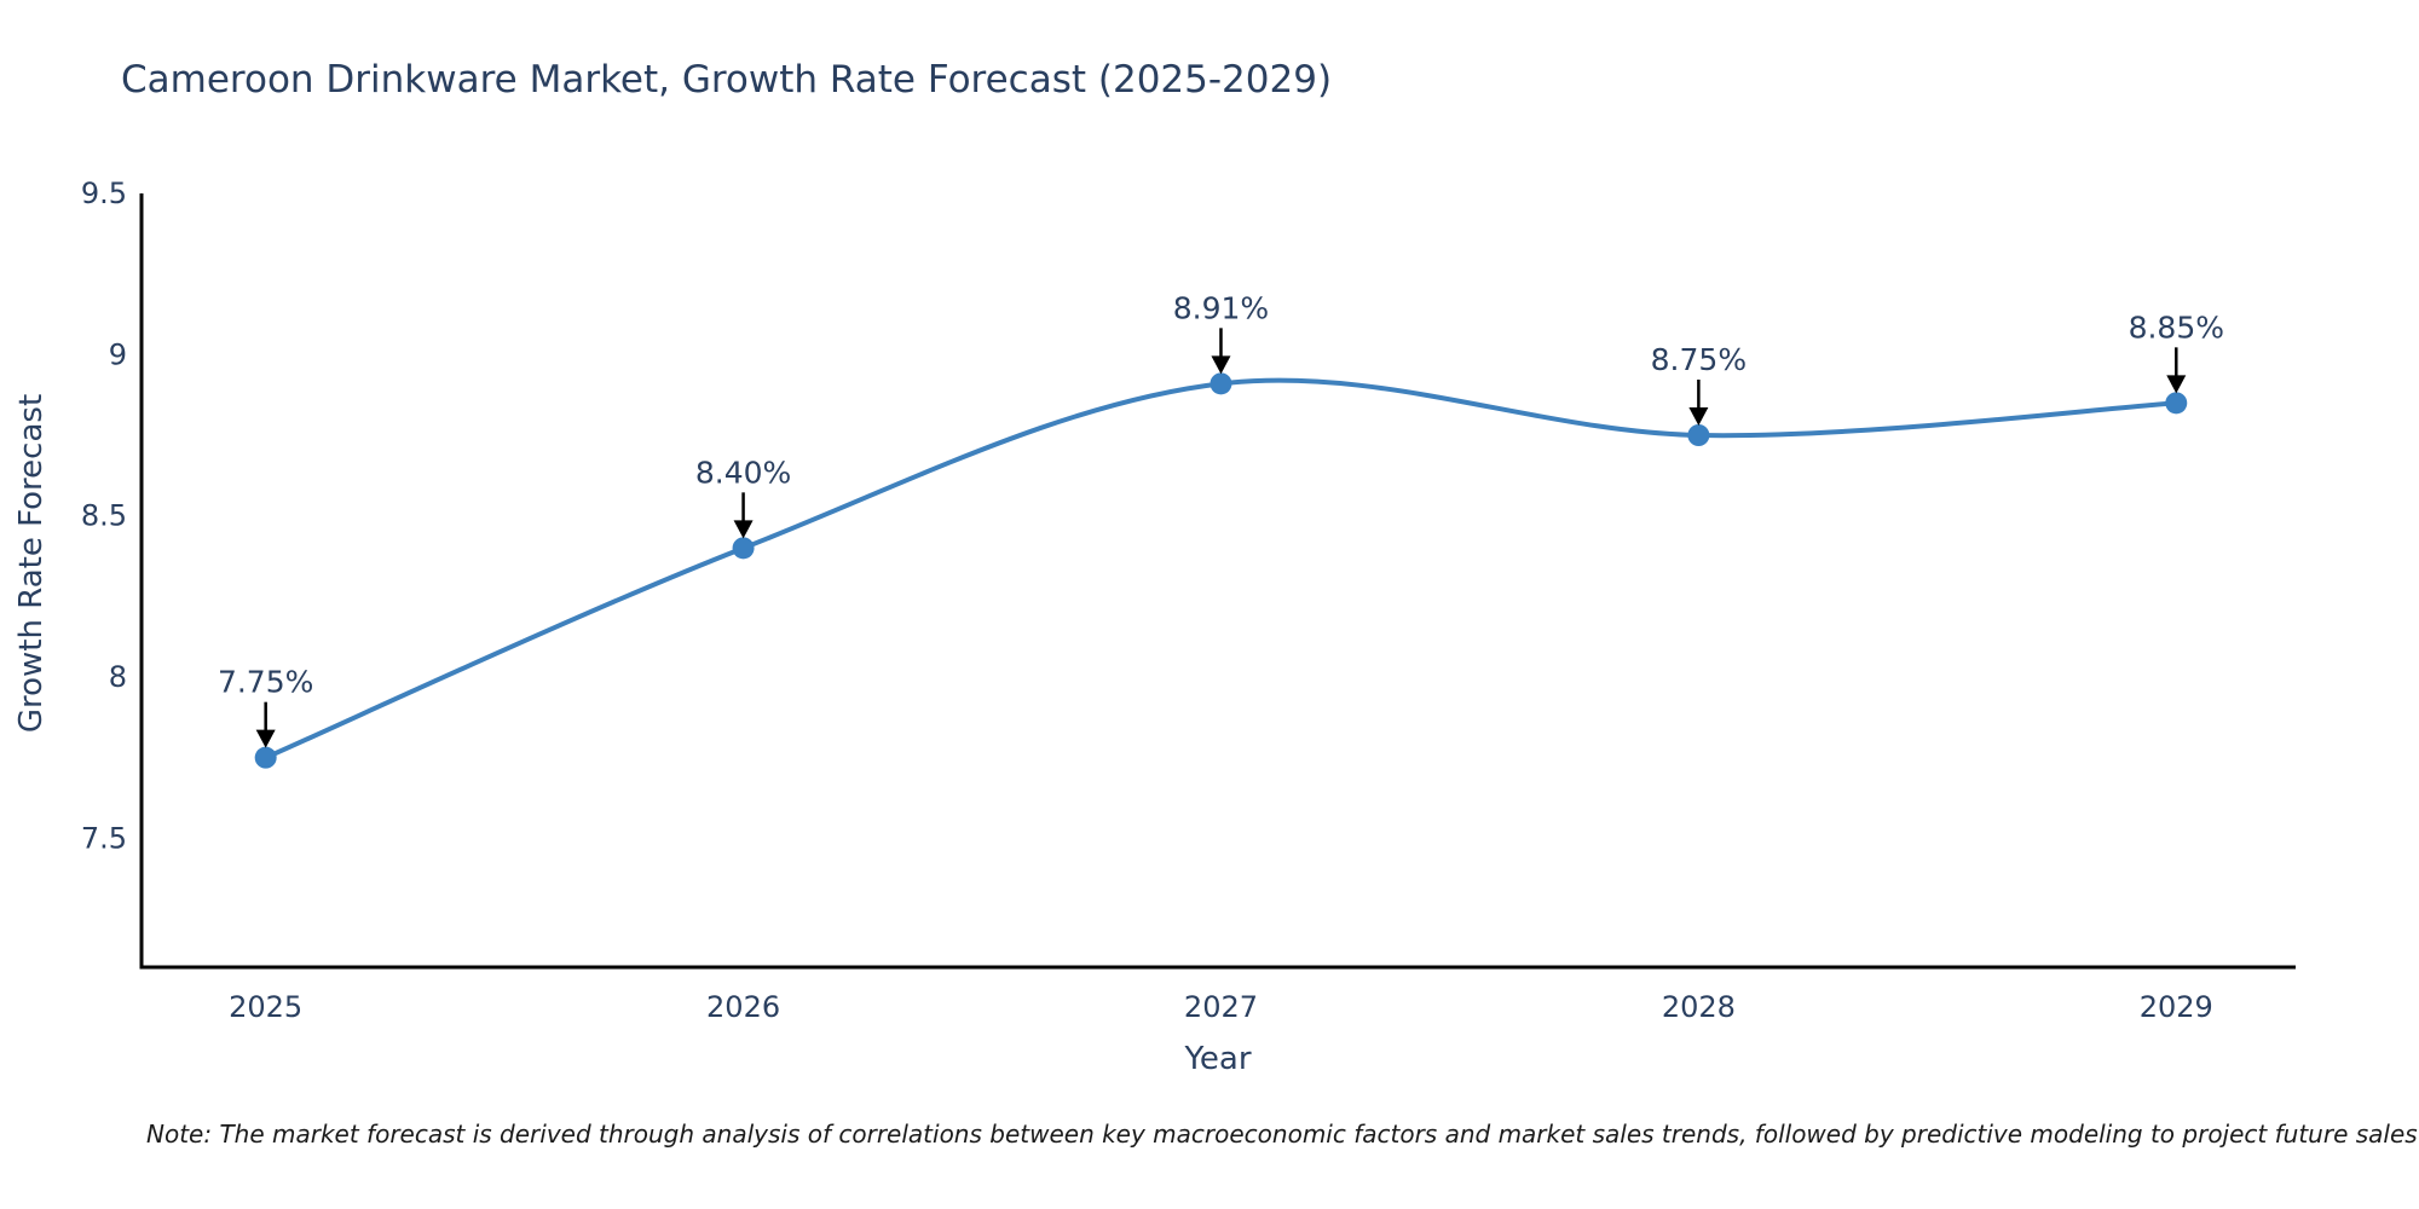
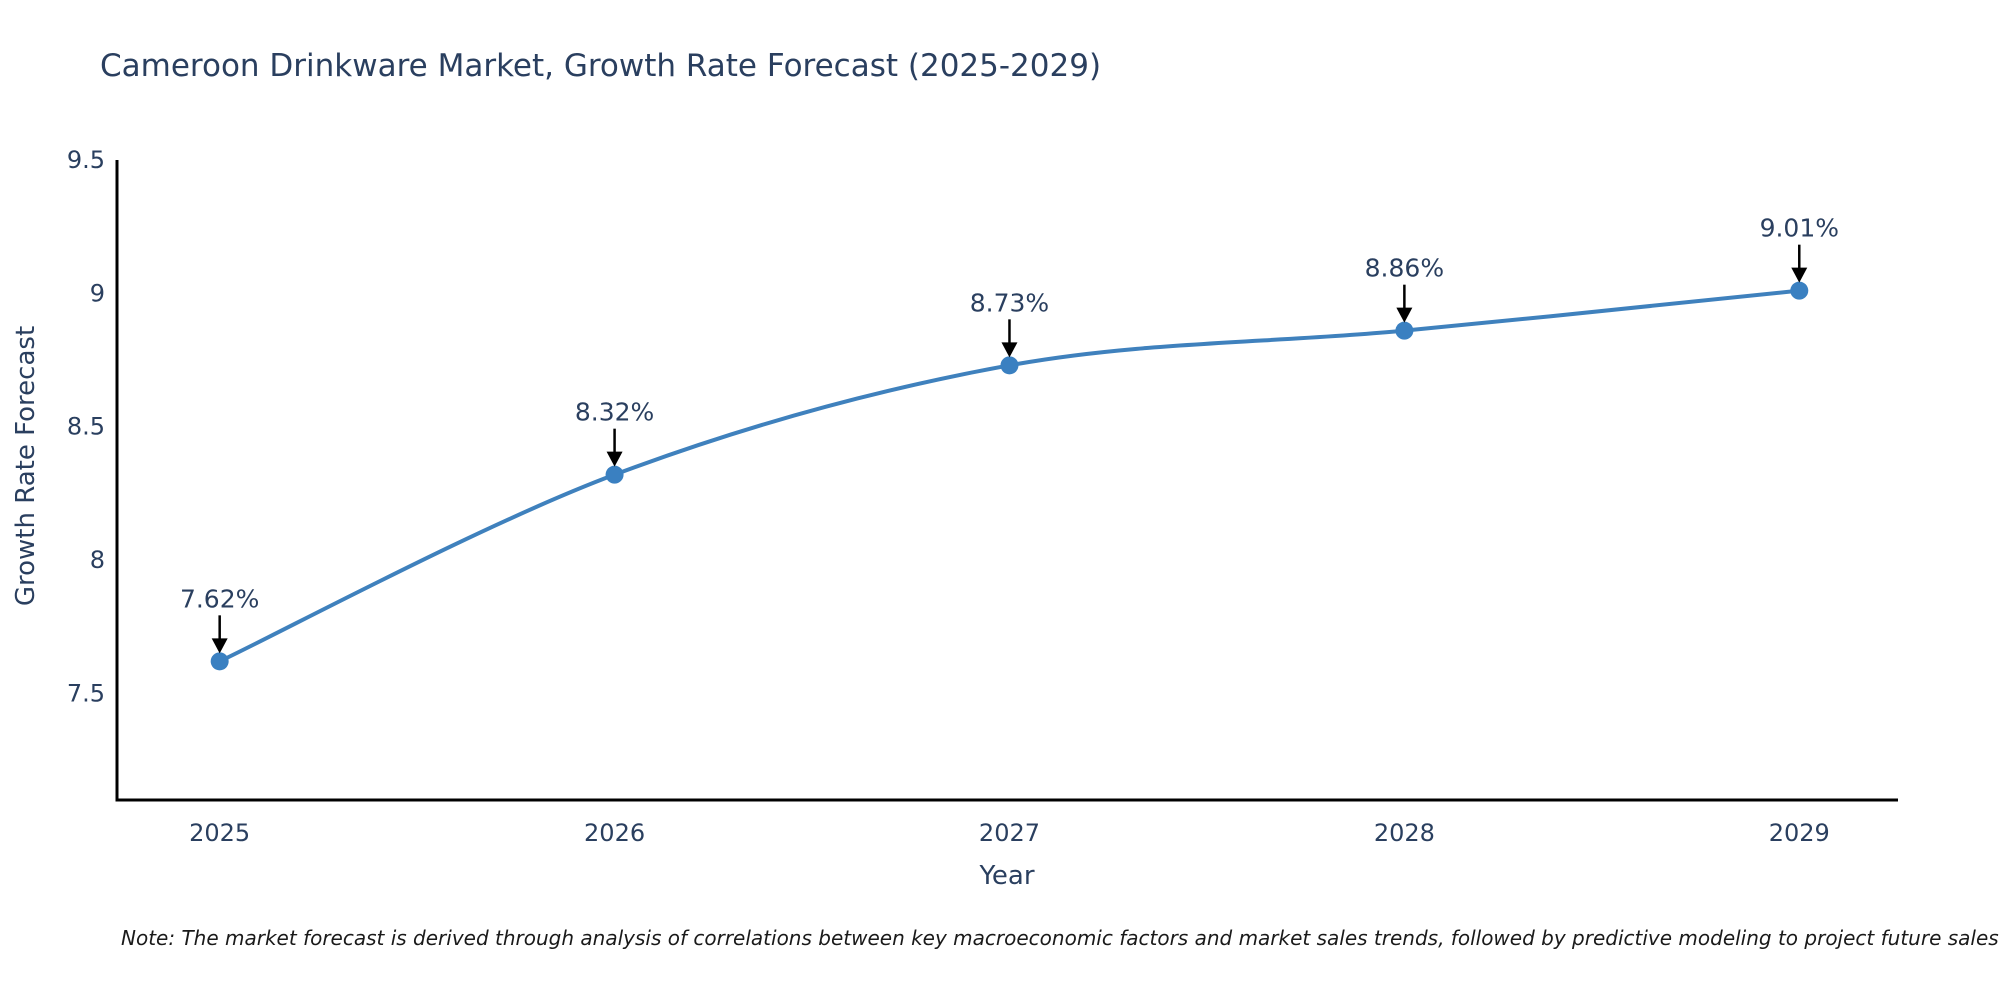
2025: 7.75% -> 7.62%
2026: 8.40% -> 8.32%
2027: 8.91% -> 8.73%
2028: 8.75% -> 8.86%
2029: 8.85% -> 9.01%
